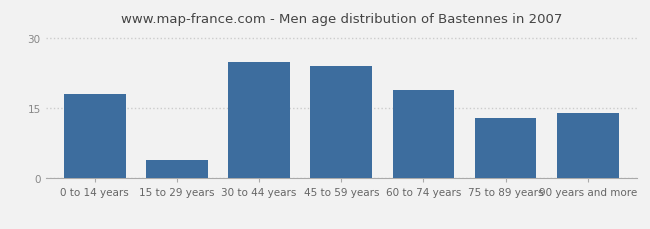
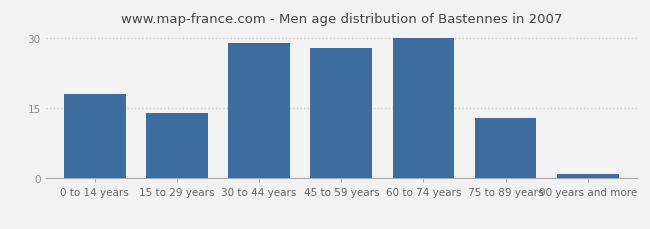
15 to 29 years: 4 -> 14
30 to 44 years: 25 -> 29
45 to 59 years: 24 -> 28
60 to 74 years: 19 -> 30
90 years and more: 14 -> 1
